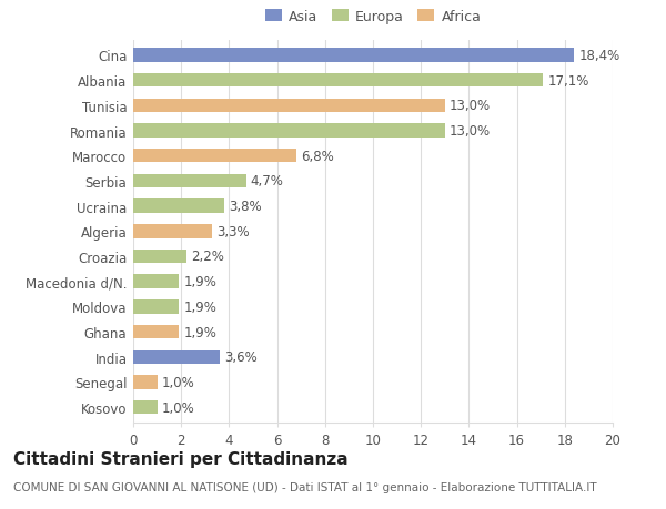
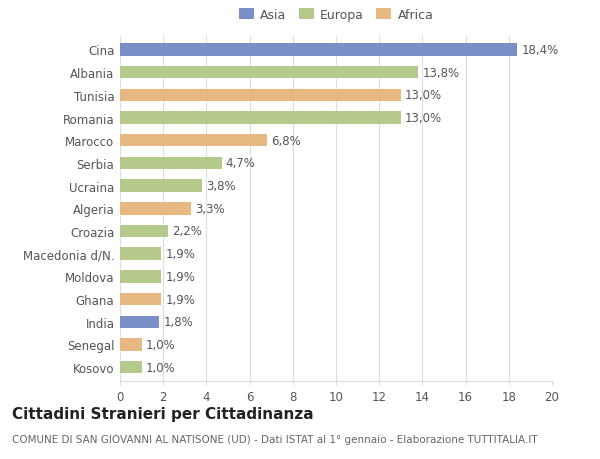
Albania: 17,1% -> 13,8%
India: 3,6% -> 1,8%
